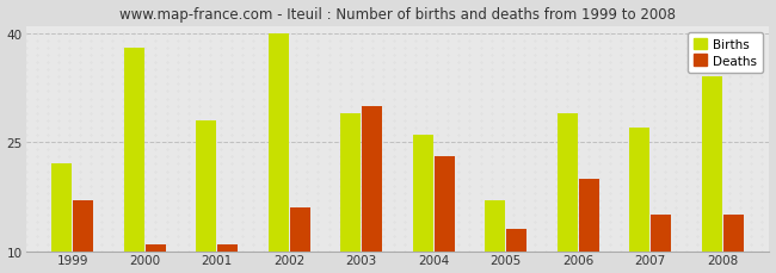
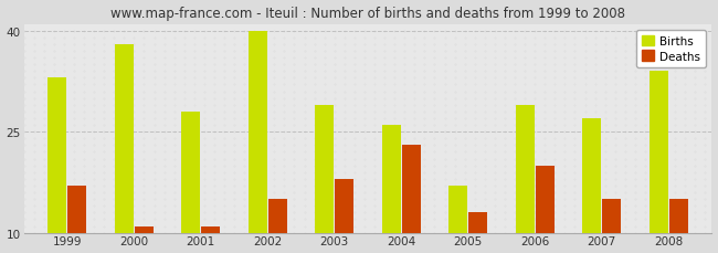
Births/1999: 22 -> 33
Deaths/2002: 16 -> 15
Deaths/2003: 30 -> 18
